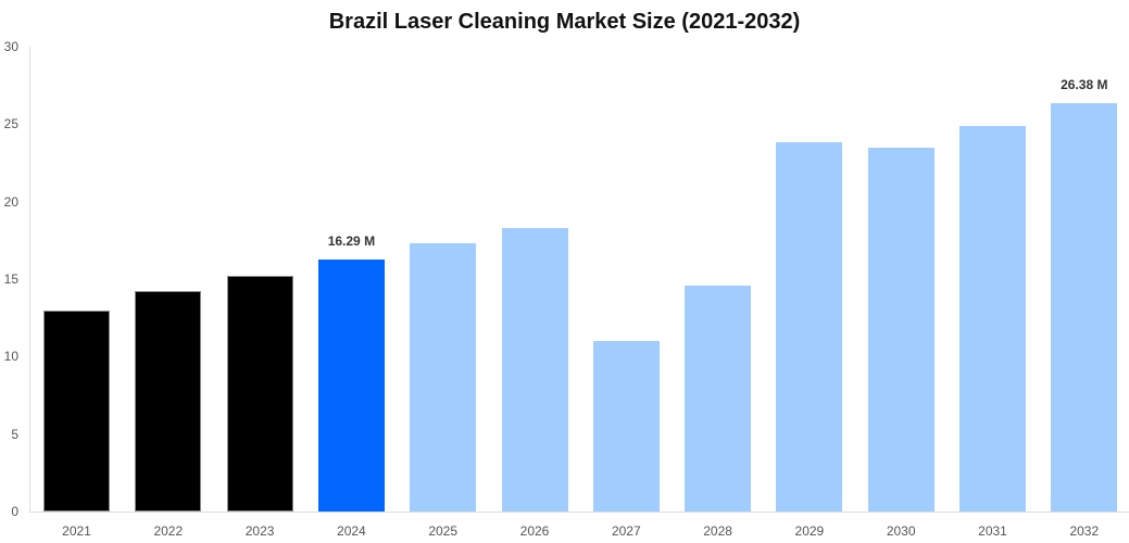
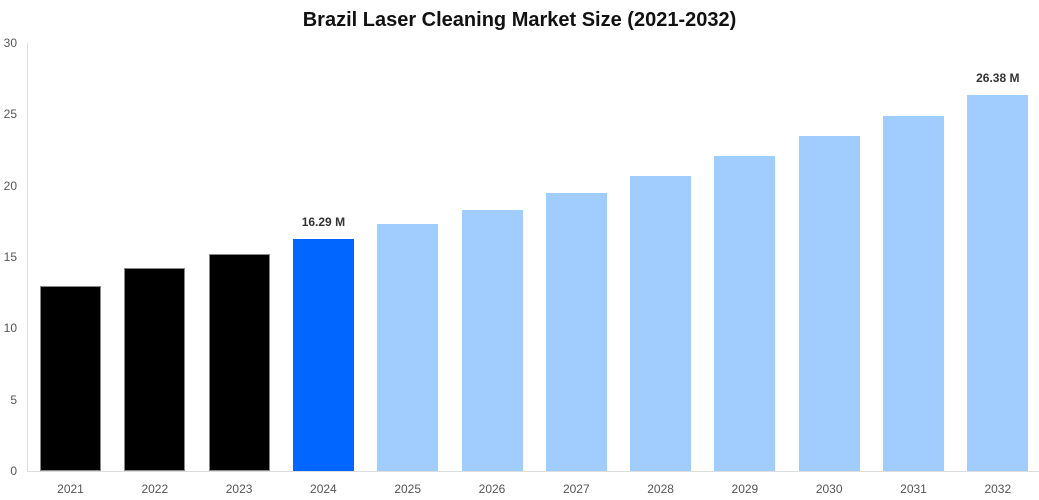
2027: 11.0 -> 19.5
2028: 14.6 -> 20.7
2029: 23.8 -> 22.1
